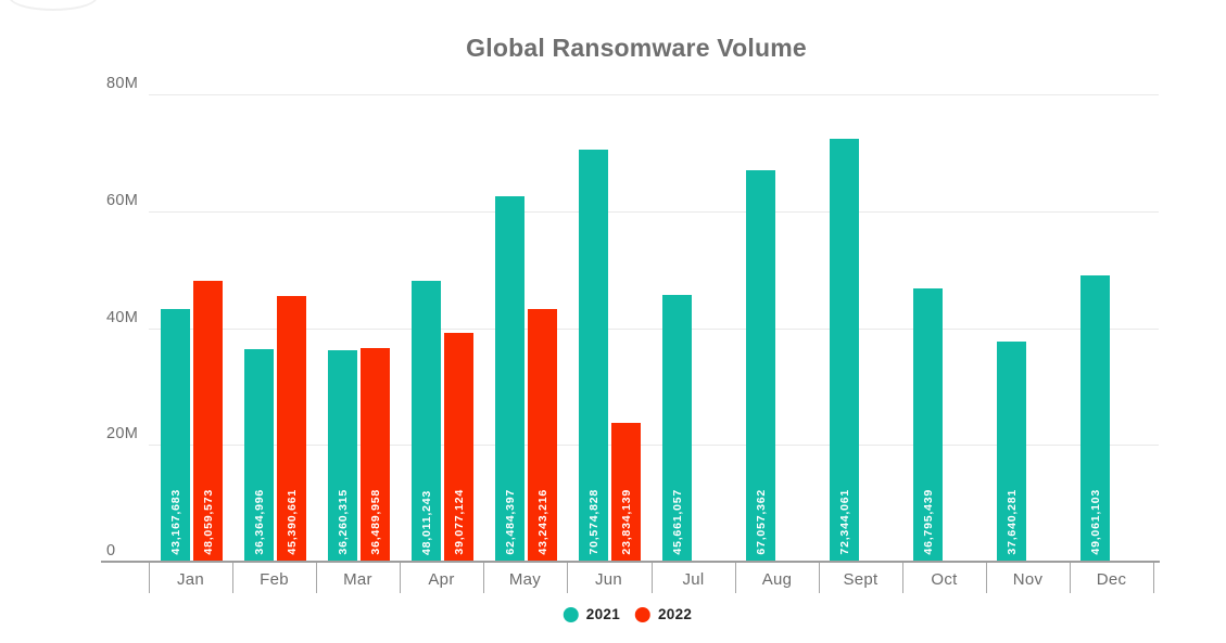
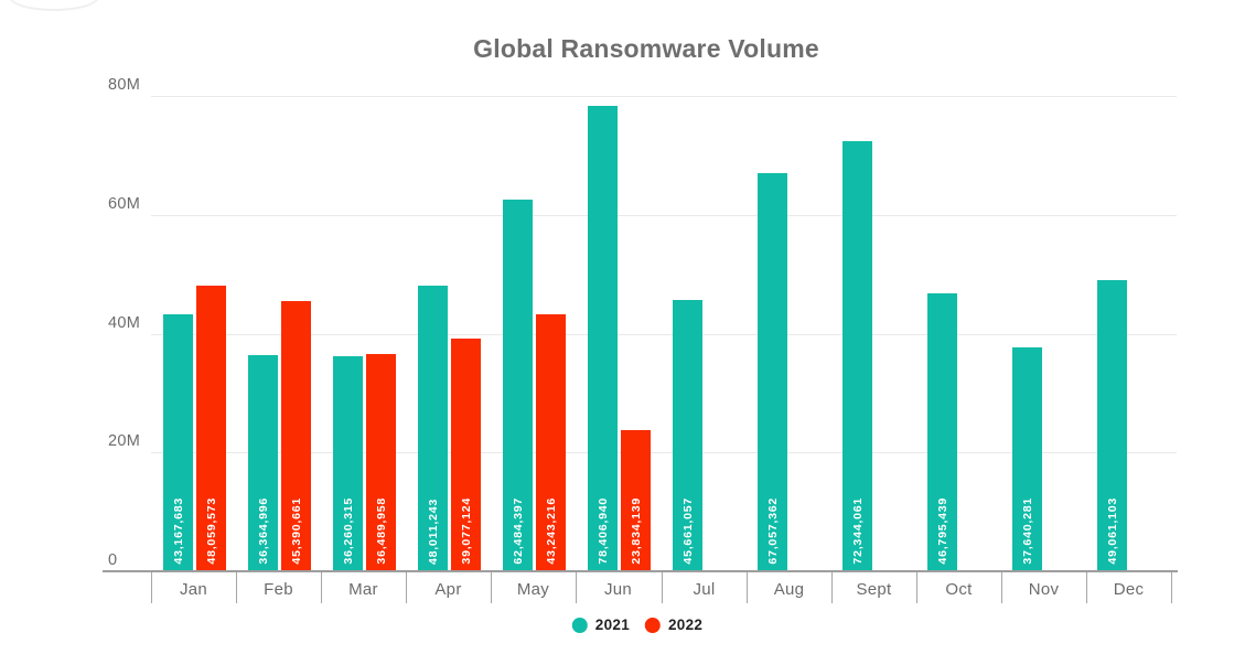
2021/Jun: 70,574,828 -> 78,406,940
